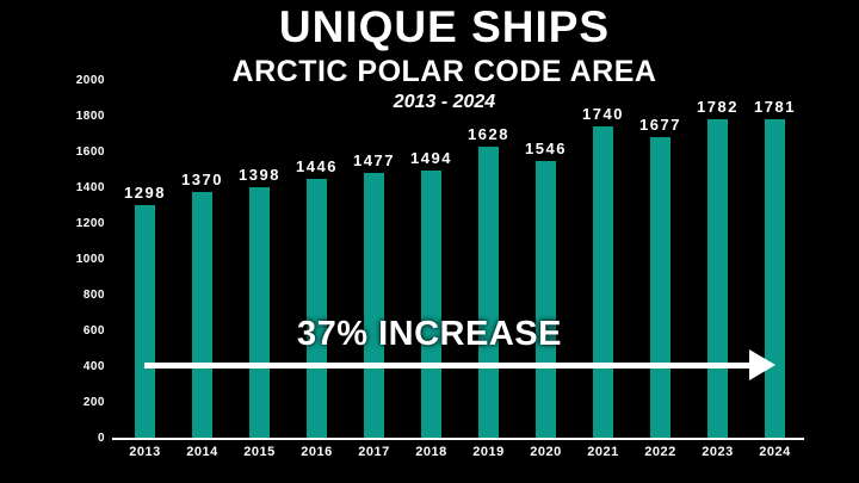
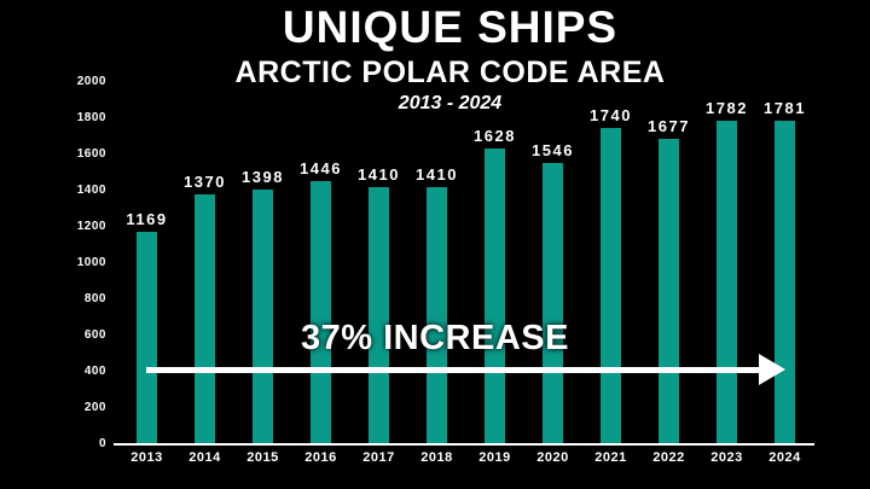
2013: 1298 -> 1169
2017: 1477 -> 1410
2018: 1494 -> 1410
